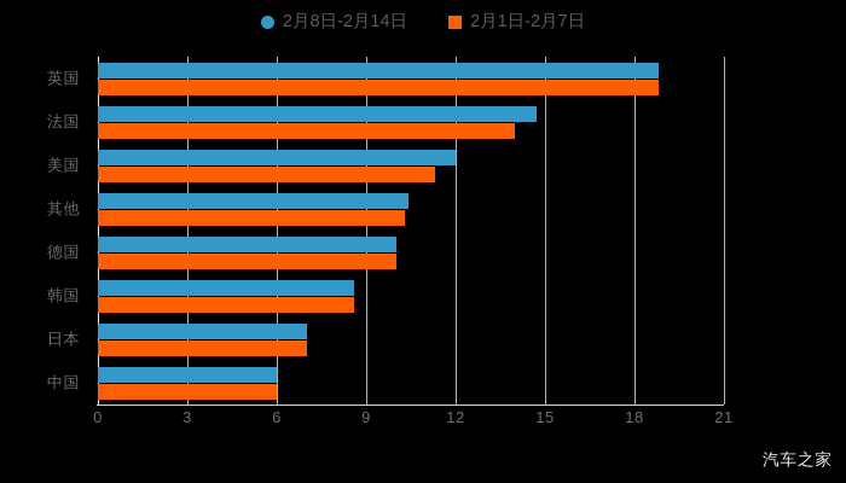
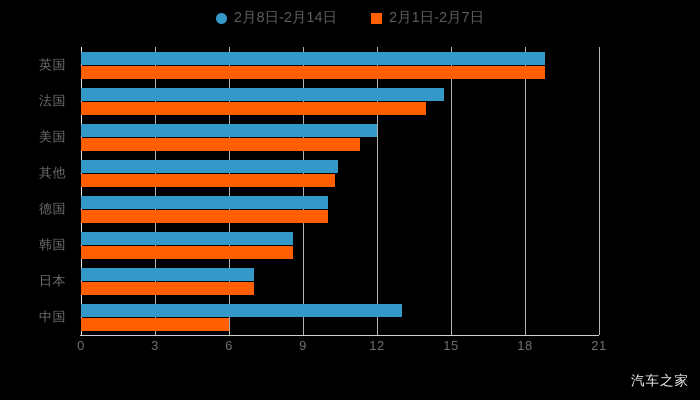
2月8日-2月14日/中国: 6.0 -> 13.0
